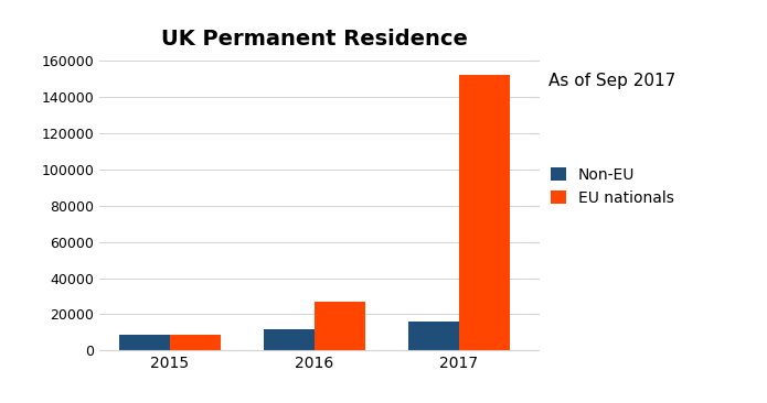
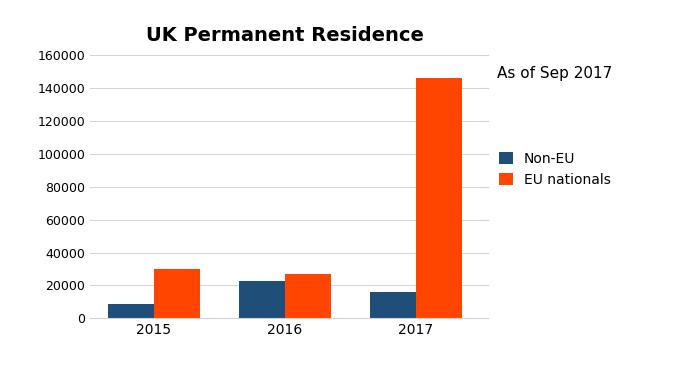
EU nationals/2015: 9000 -> 30000
Non-EU/2016: 12000 -> 23000
EU nationals/2017: 152000 -> 146000
